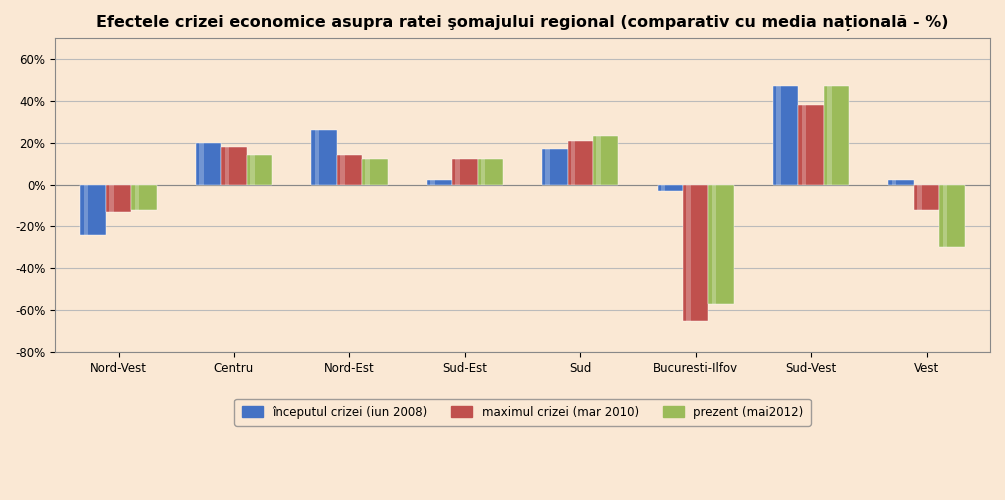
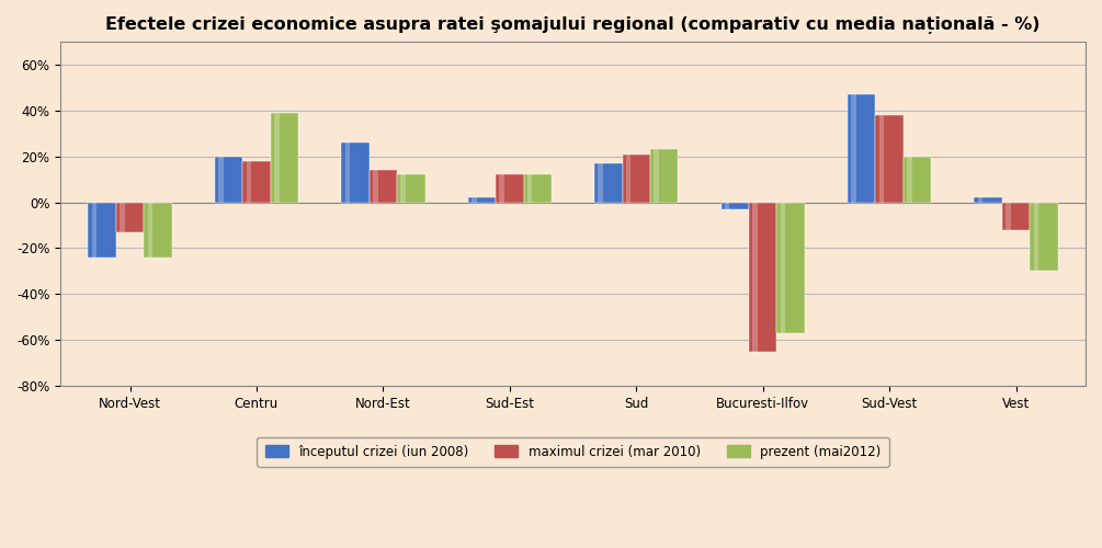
prezent (mai2012)/Nord-Vest: -12% -> -24%
prezent (mai2012)/Centru: 14% -> 39%
prezent (mai2012)/Sud-Vest: 47% -> 20%
